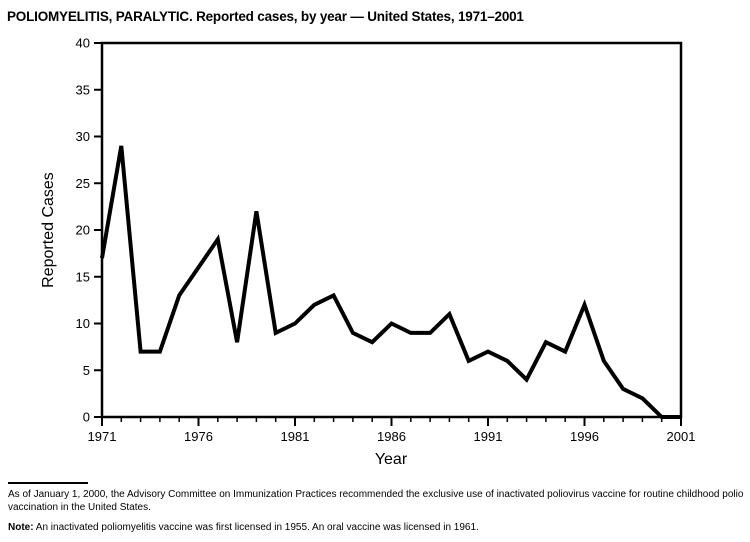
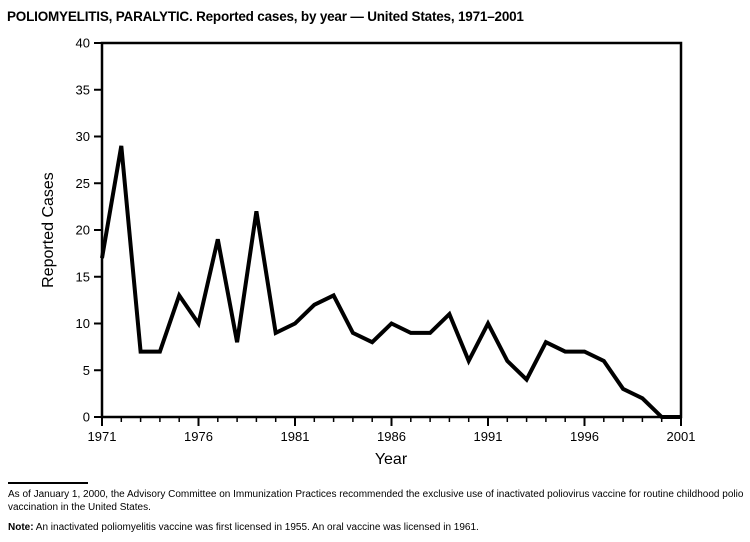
1976: 16 -> 10
1991: 7 -> 10
1996: 12 -> 7
